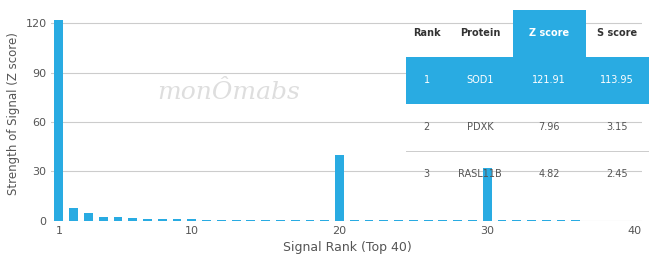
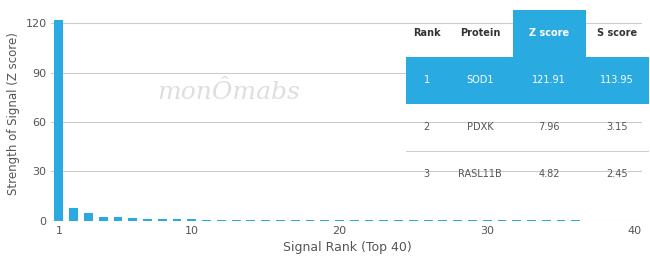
20: 40 -> 0
30: 32 -> 0
